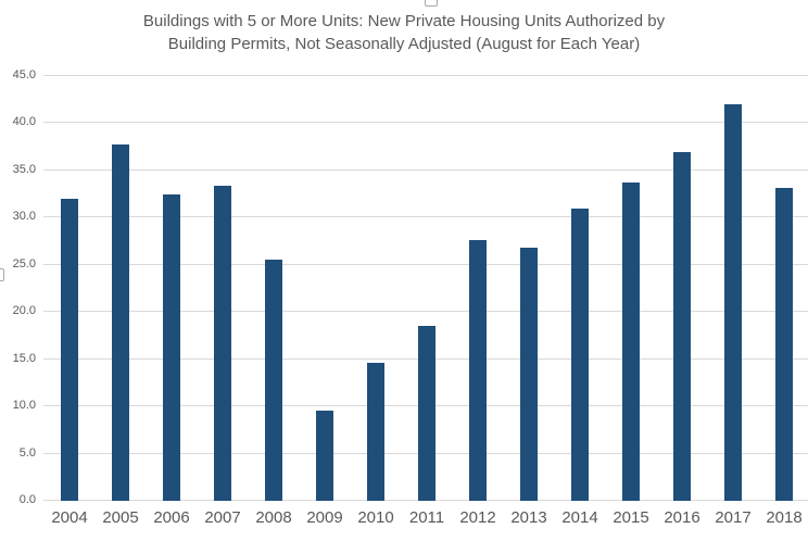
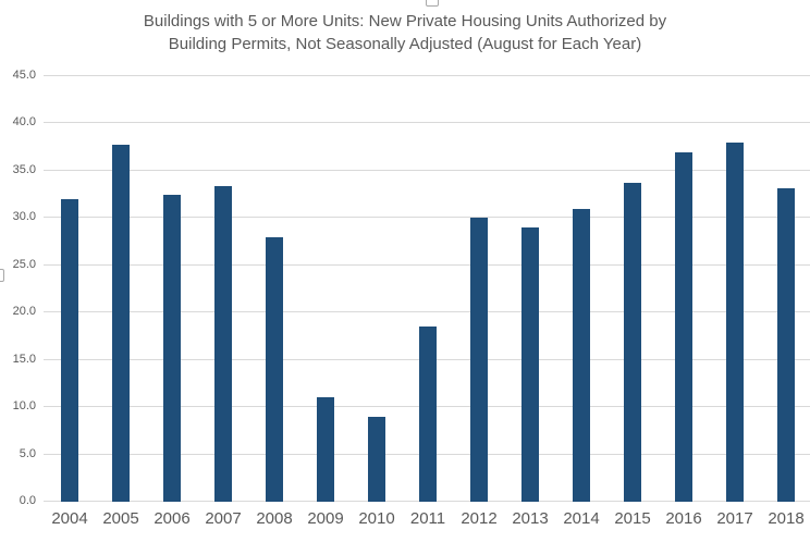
2008: 26 -> 28
2009: 10 -> 11
2010: 15 -> 9
2012: 28 -> 30
2013: 27 -> 29
2017: 42 -> 38
